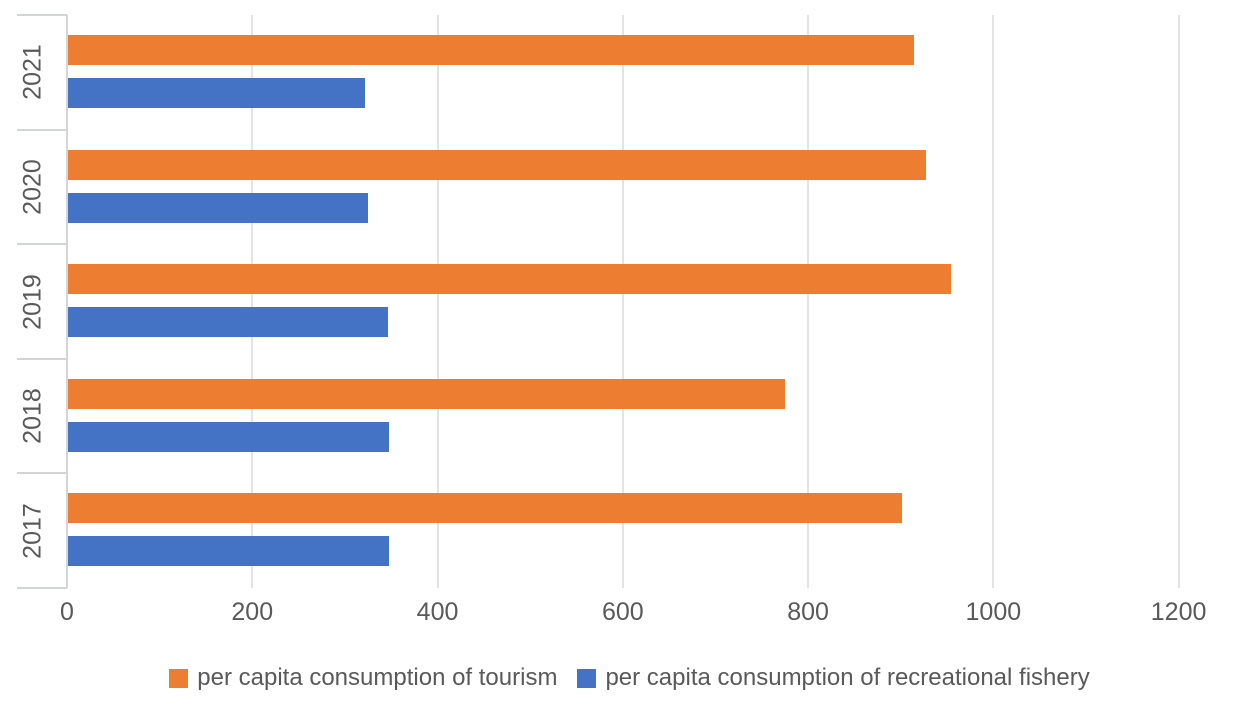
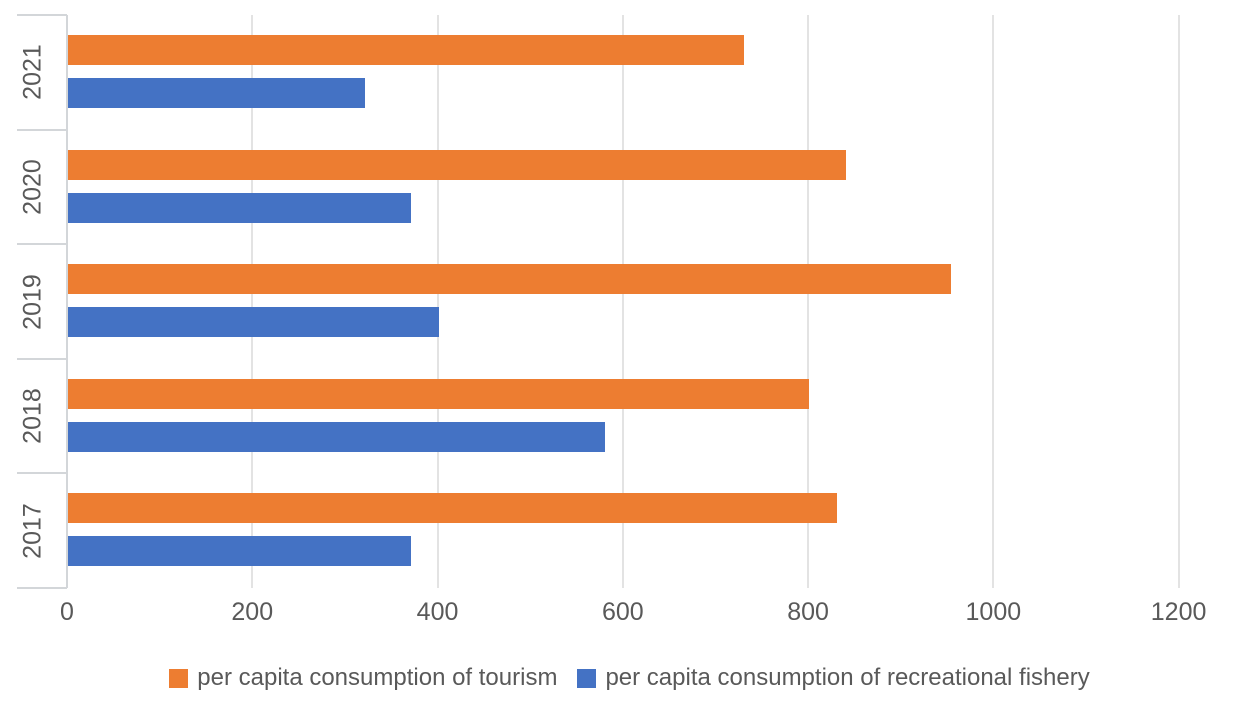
per capita consumption of tourism/2021: 910 -> 730
per capita consumption of tourism/2020: 930 -> 840
per capita consumption of recreational fishery/2020: 320 -> 370
per capita consumption of recreational fishery/2019: 340 -> 400
per capita consumption of tourism/2018: 770 -> 800
per capita consumption of recreational fishery/2018: 350 -> 580
per capita consumption of tourism/2017: 900 -> 830
per capita consumption of recreational fishery/2017: 350 -> 370
